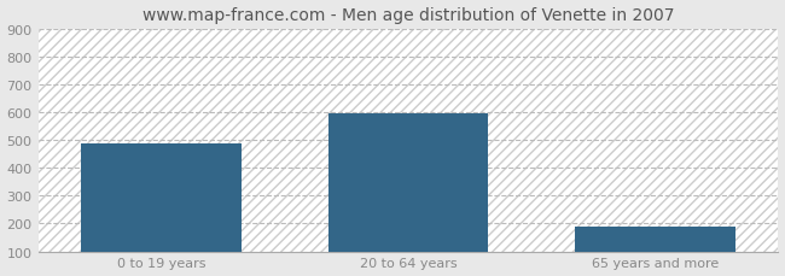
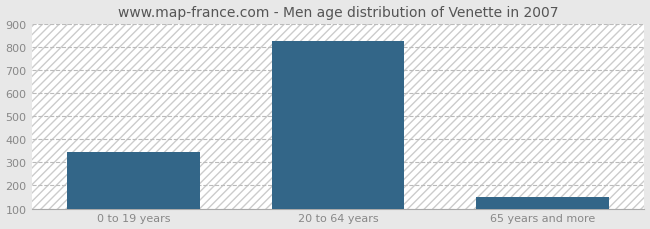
0 to 19 years: 490 -> 345
20 to 64 years: 595 -> 828
65 years and more: 190 -> 152
